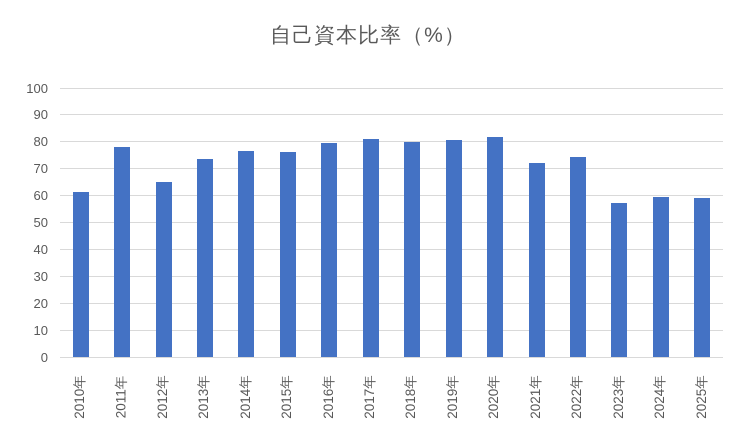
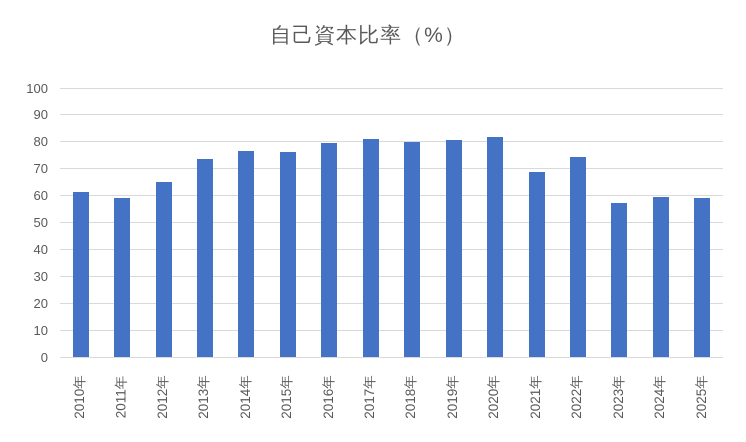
2011年: 78 -> 59
2021年: 72 -> 69
